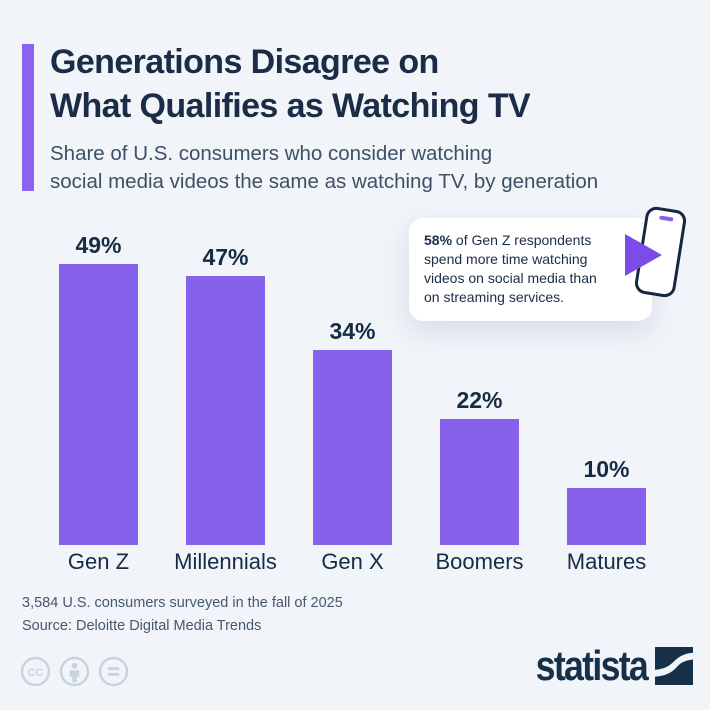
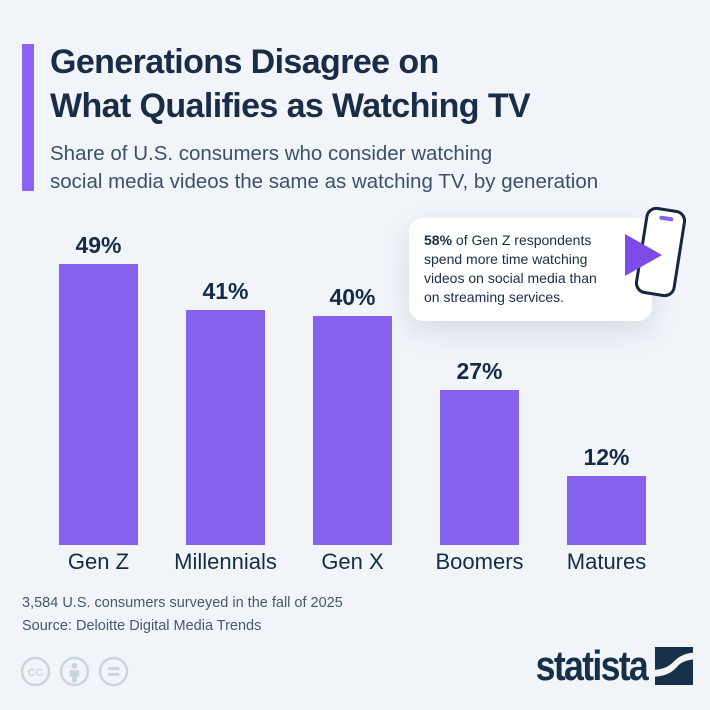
Millennials: 47% -> 41%
Gen X: 34% -> 40%
Boomers: 22% -> 27%
Matures: 10% -> 12%
